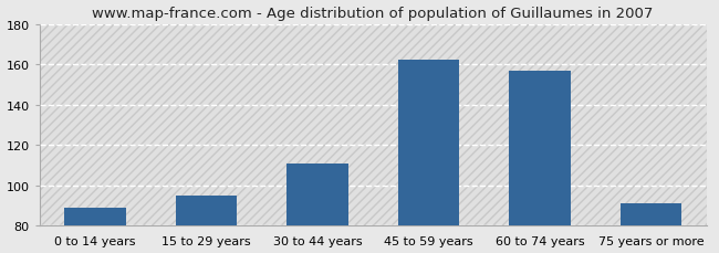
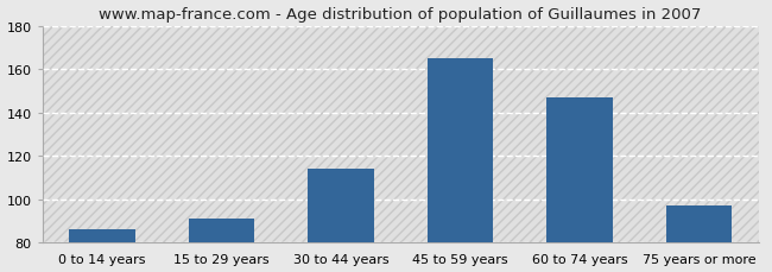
0 to 14 years: 89 -> 86
15 to 29 years: 95 -> 91
30 to 44 years: 111 -> 114
45 to 59 years: 162 -> 165
60 to 74 years: 157 -> 147
75 years or more: 91 -> 97
